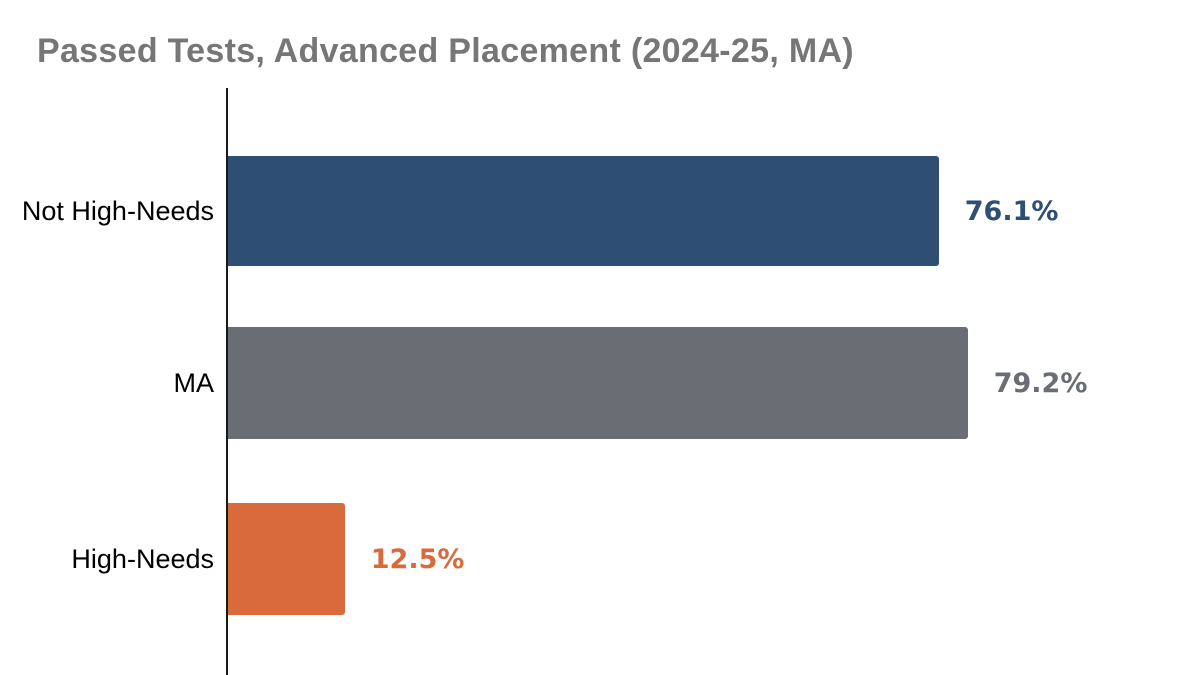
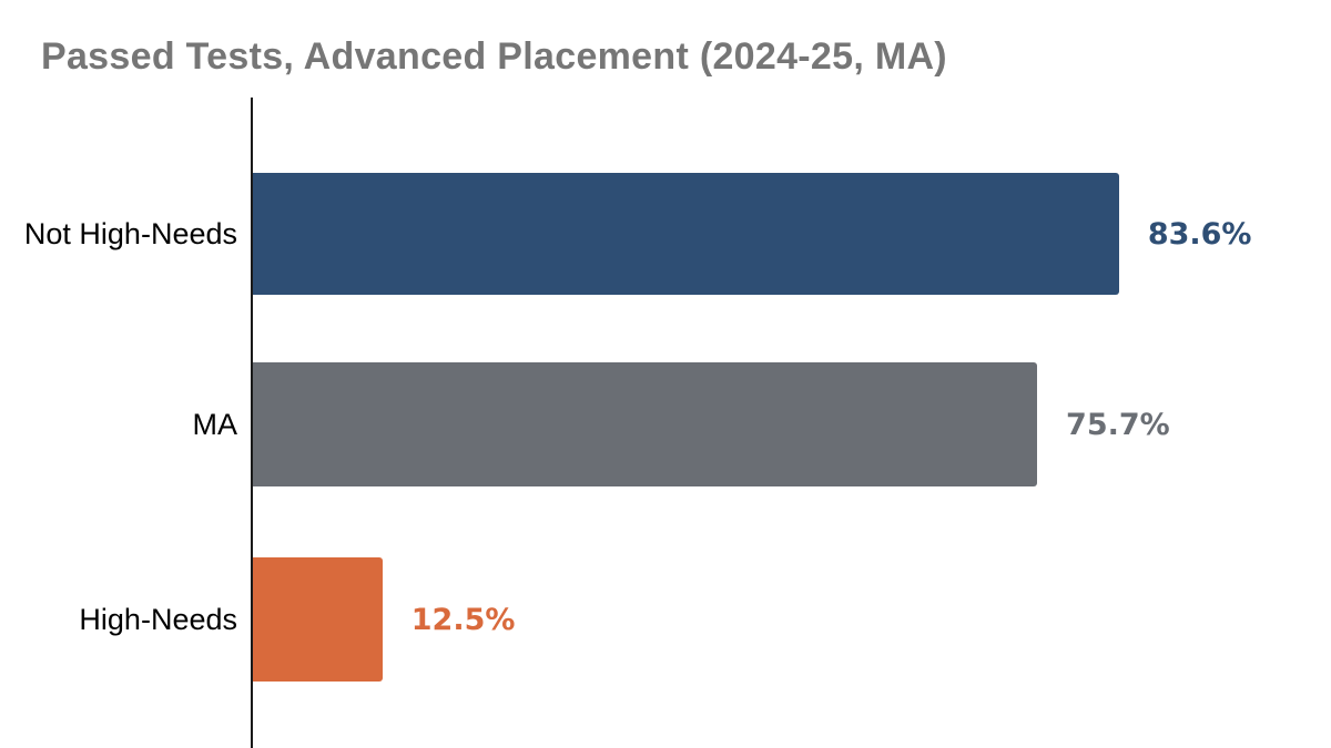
Not High-Needs: 76.1% -> 83.6%
MA: 79.2% -> 75.7%
